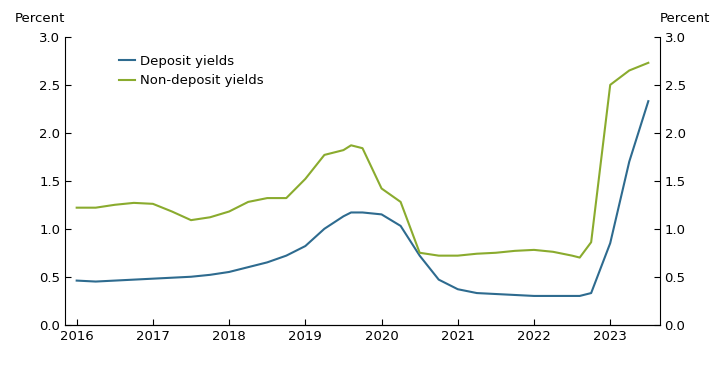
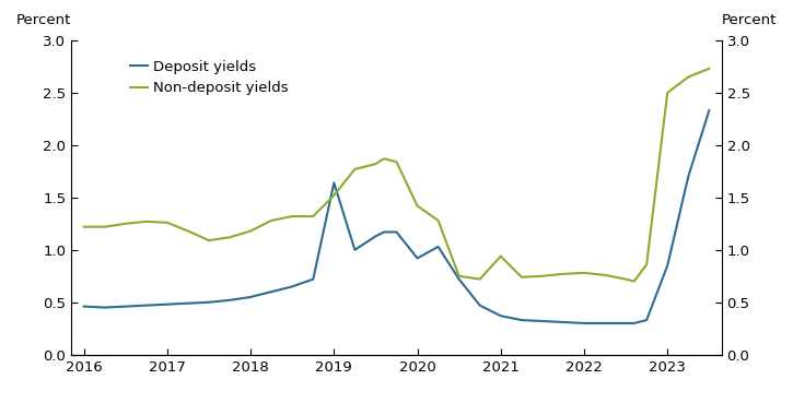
Deposit yields/2019: 0.82 -> 1.64
Deposit yields/2020: 1.15 -> 0.92
Non-deposit yields/2021: 0.72 -> 0.94
